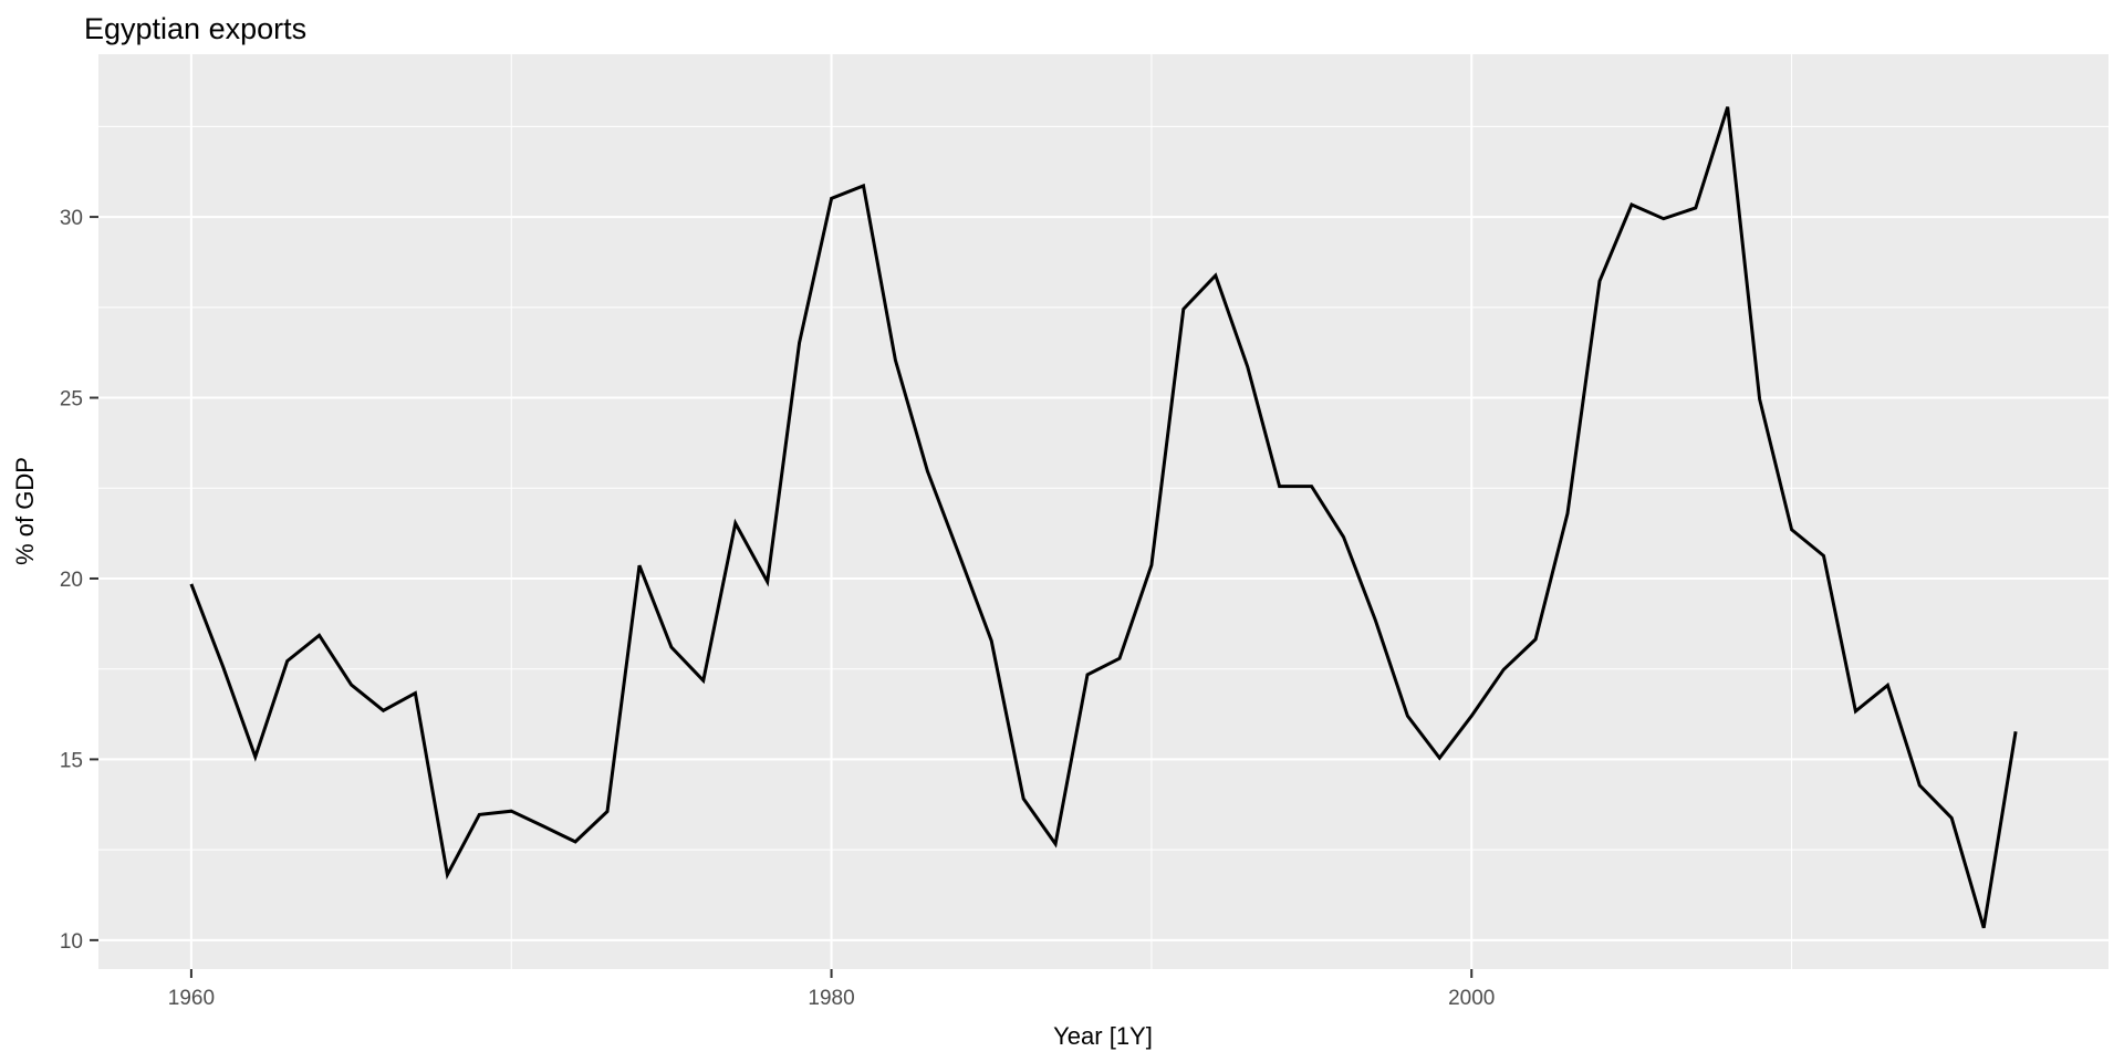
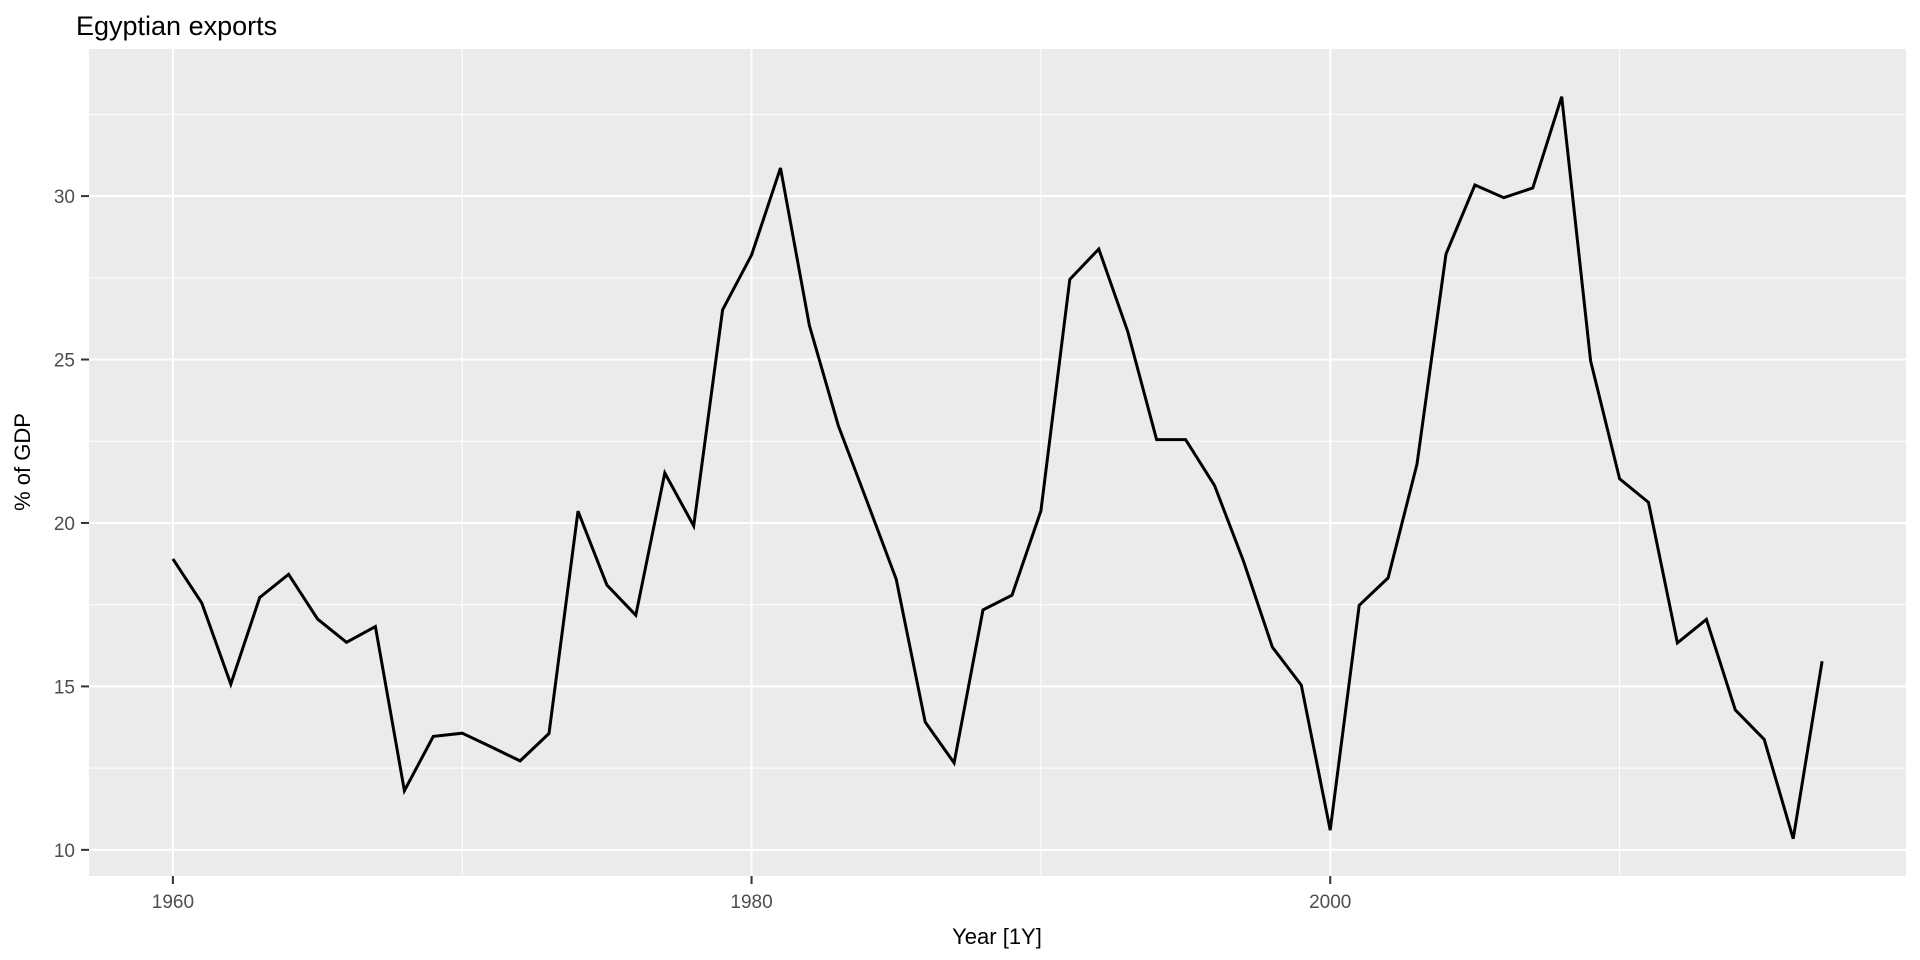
1960: 19.9 -> 18.9
1980: 30.5 -> 28.2
2000: 16.2 -> 10.6
